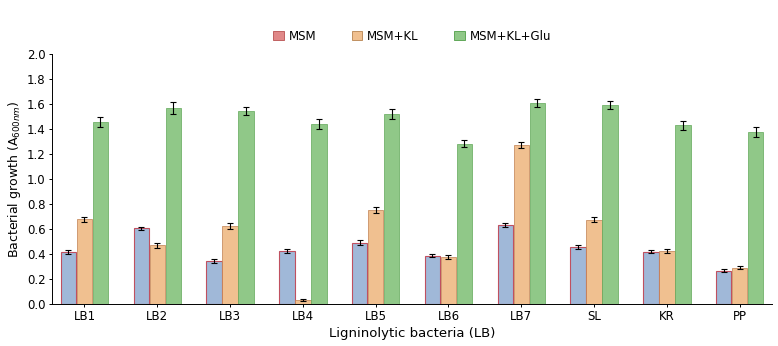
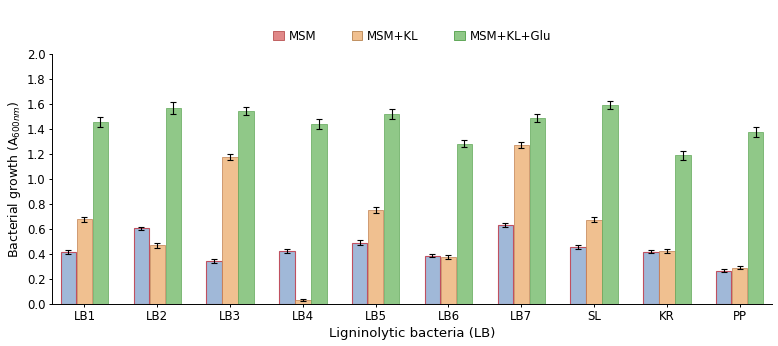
MSM+KL/LB3: 0.62 -> 1.18
MSM+KL+Glu/LB7: 1.61 -> 1.49
MSM+KL+Glu/KR: 1.43 -> 1.19
